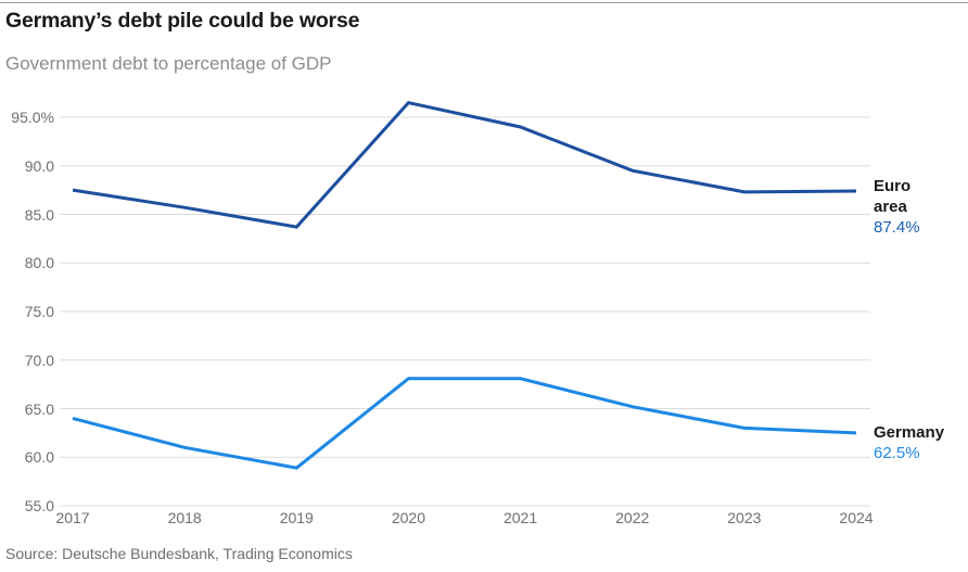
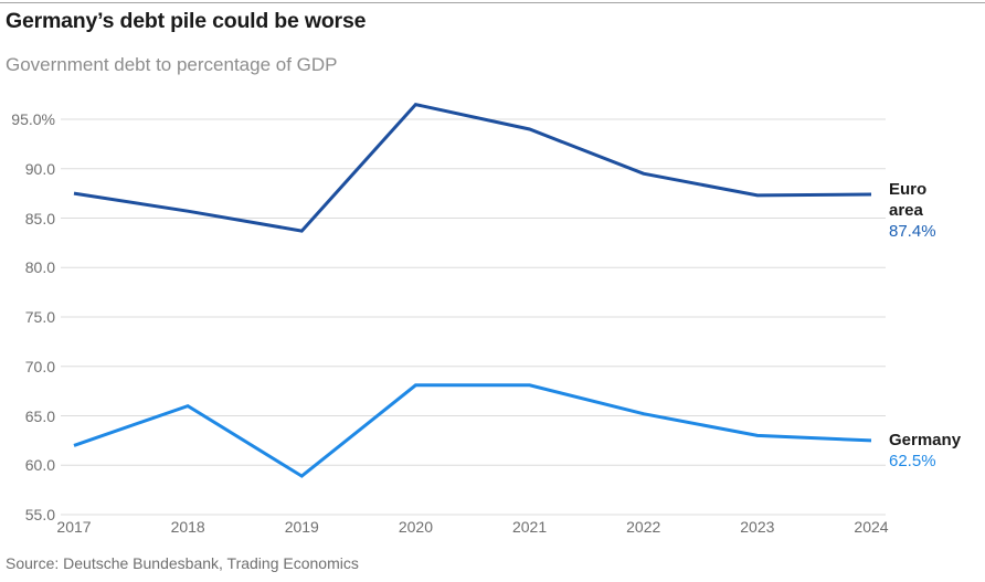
Germany/2017: 64% -> 62%
Germany/2018: 61% -> 66%
